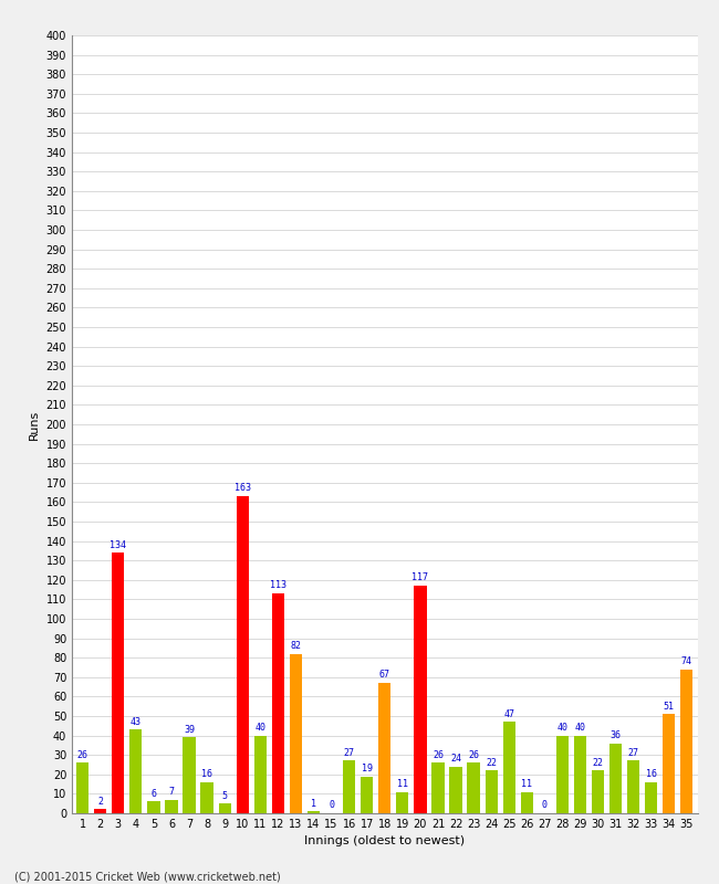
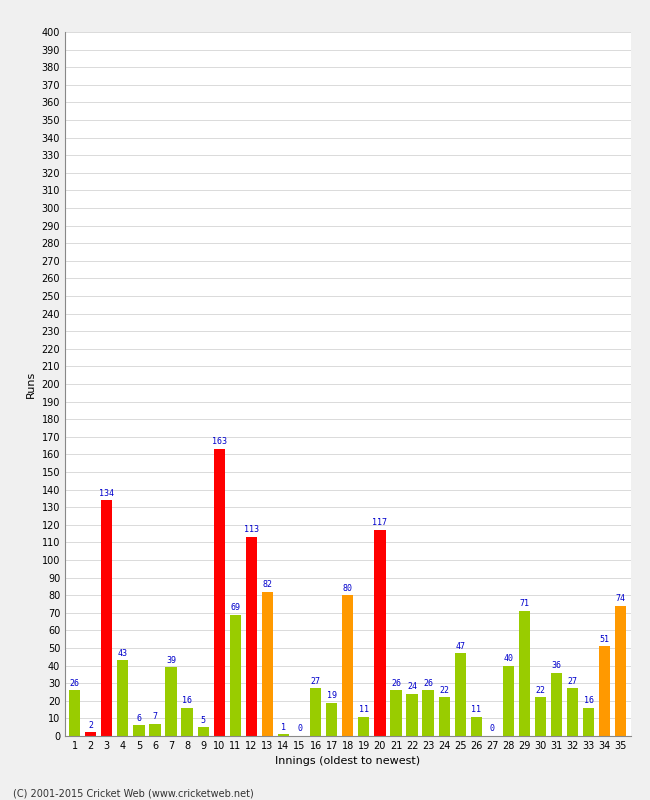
11: 40 -> 69
18: 67 -> 80
29: 40 -> 71
